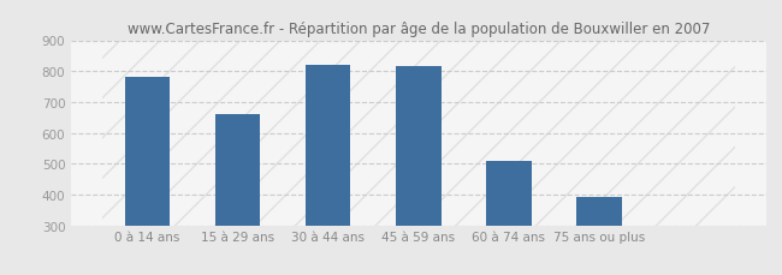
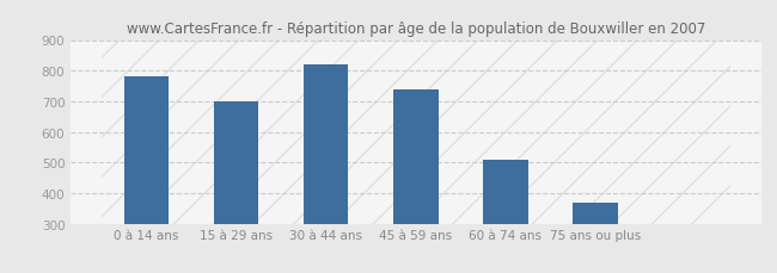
15 à 29 ans: 662 -> 700
45 à 59 ans: 818 -> 740
75 ans ou plus: 392 -> 370
